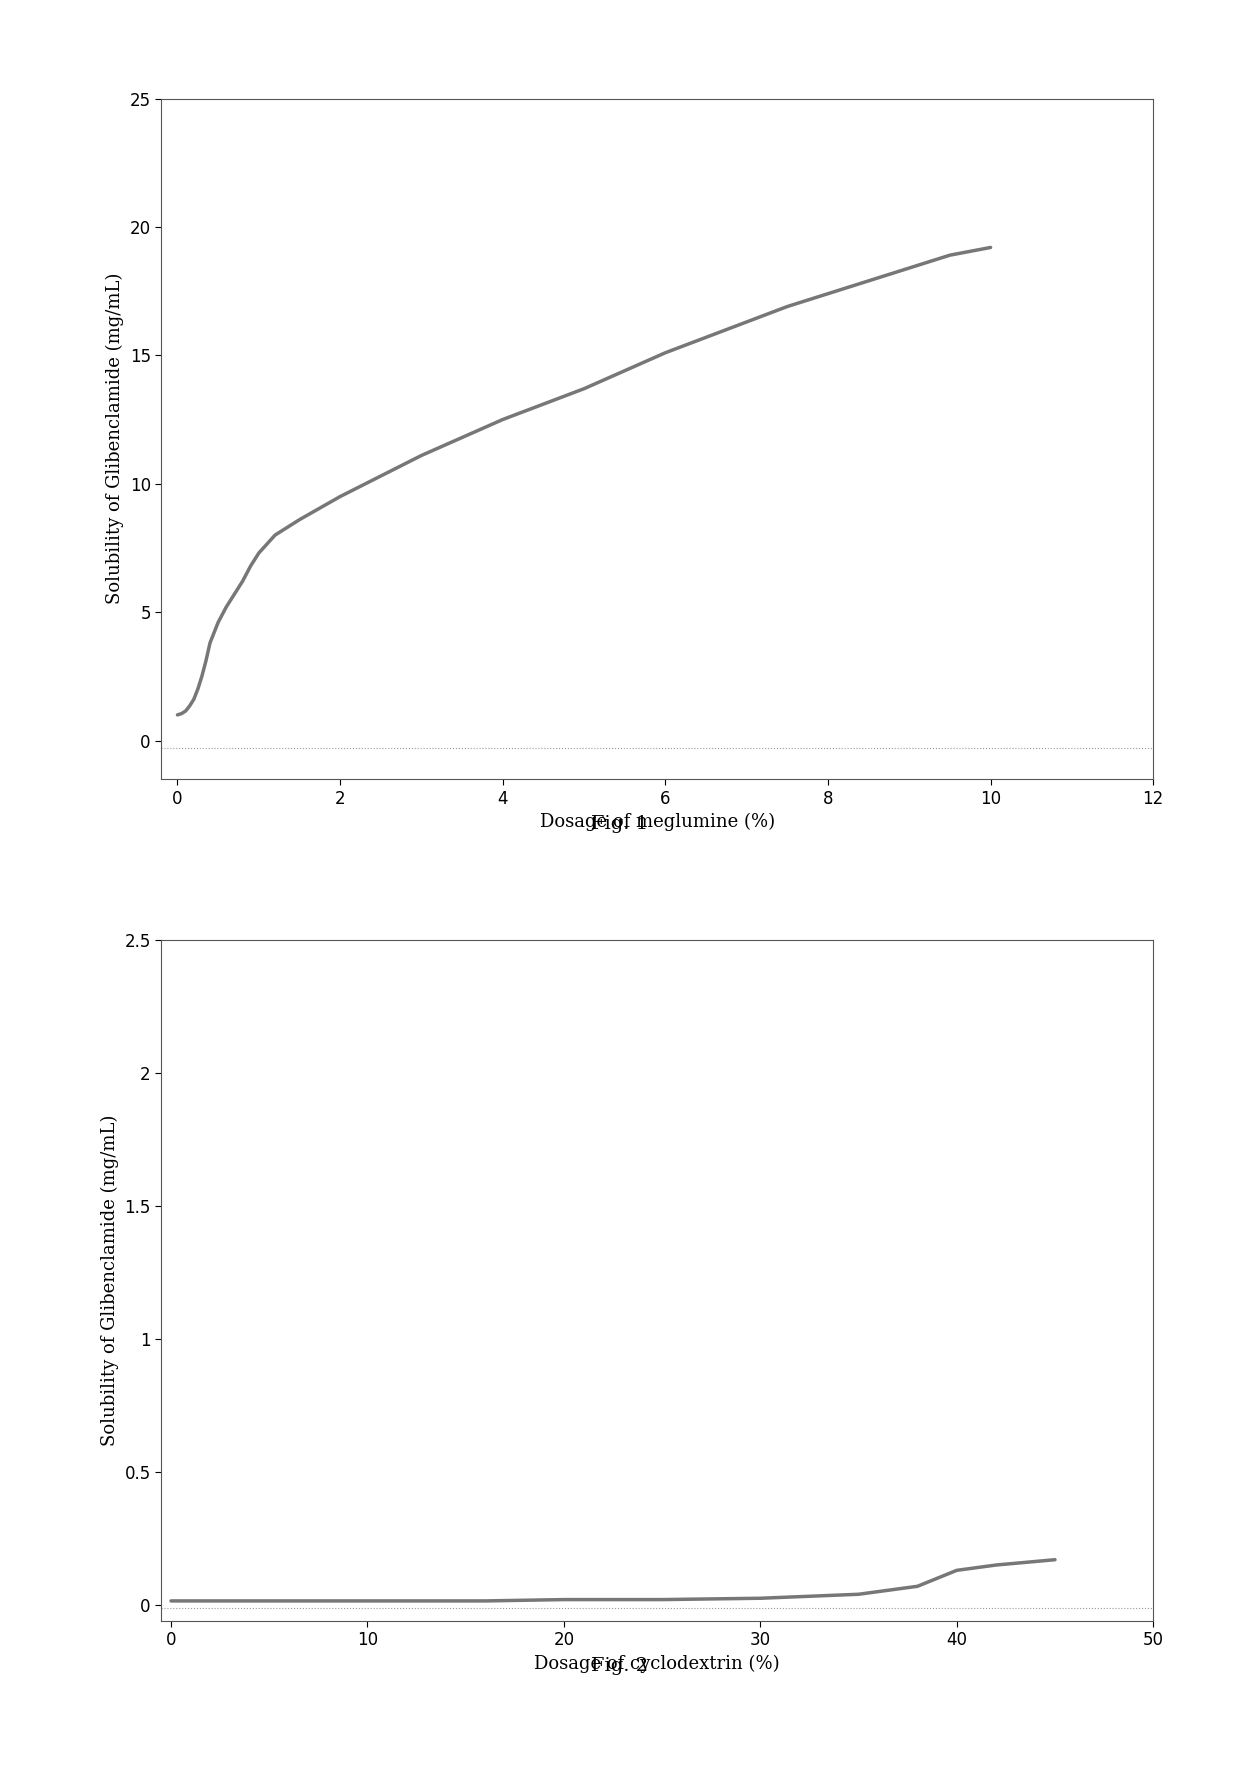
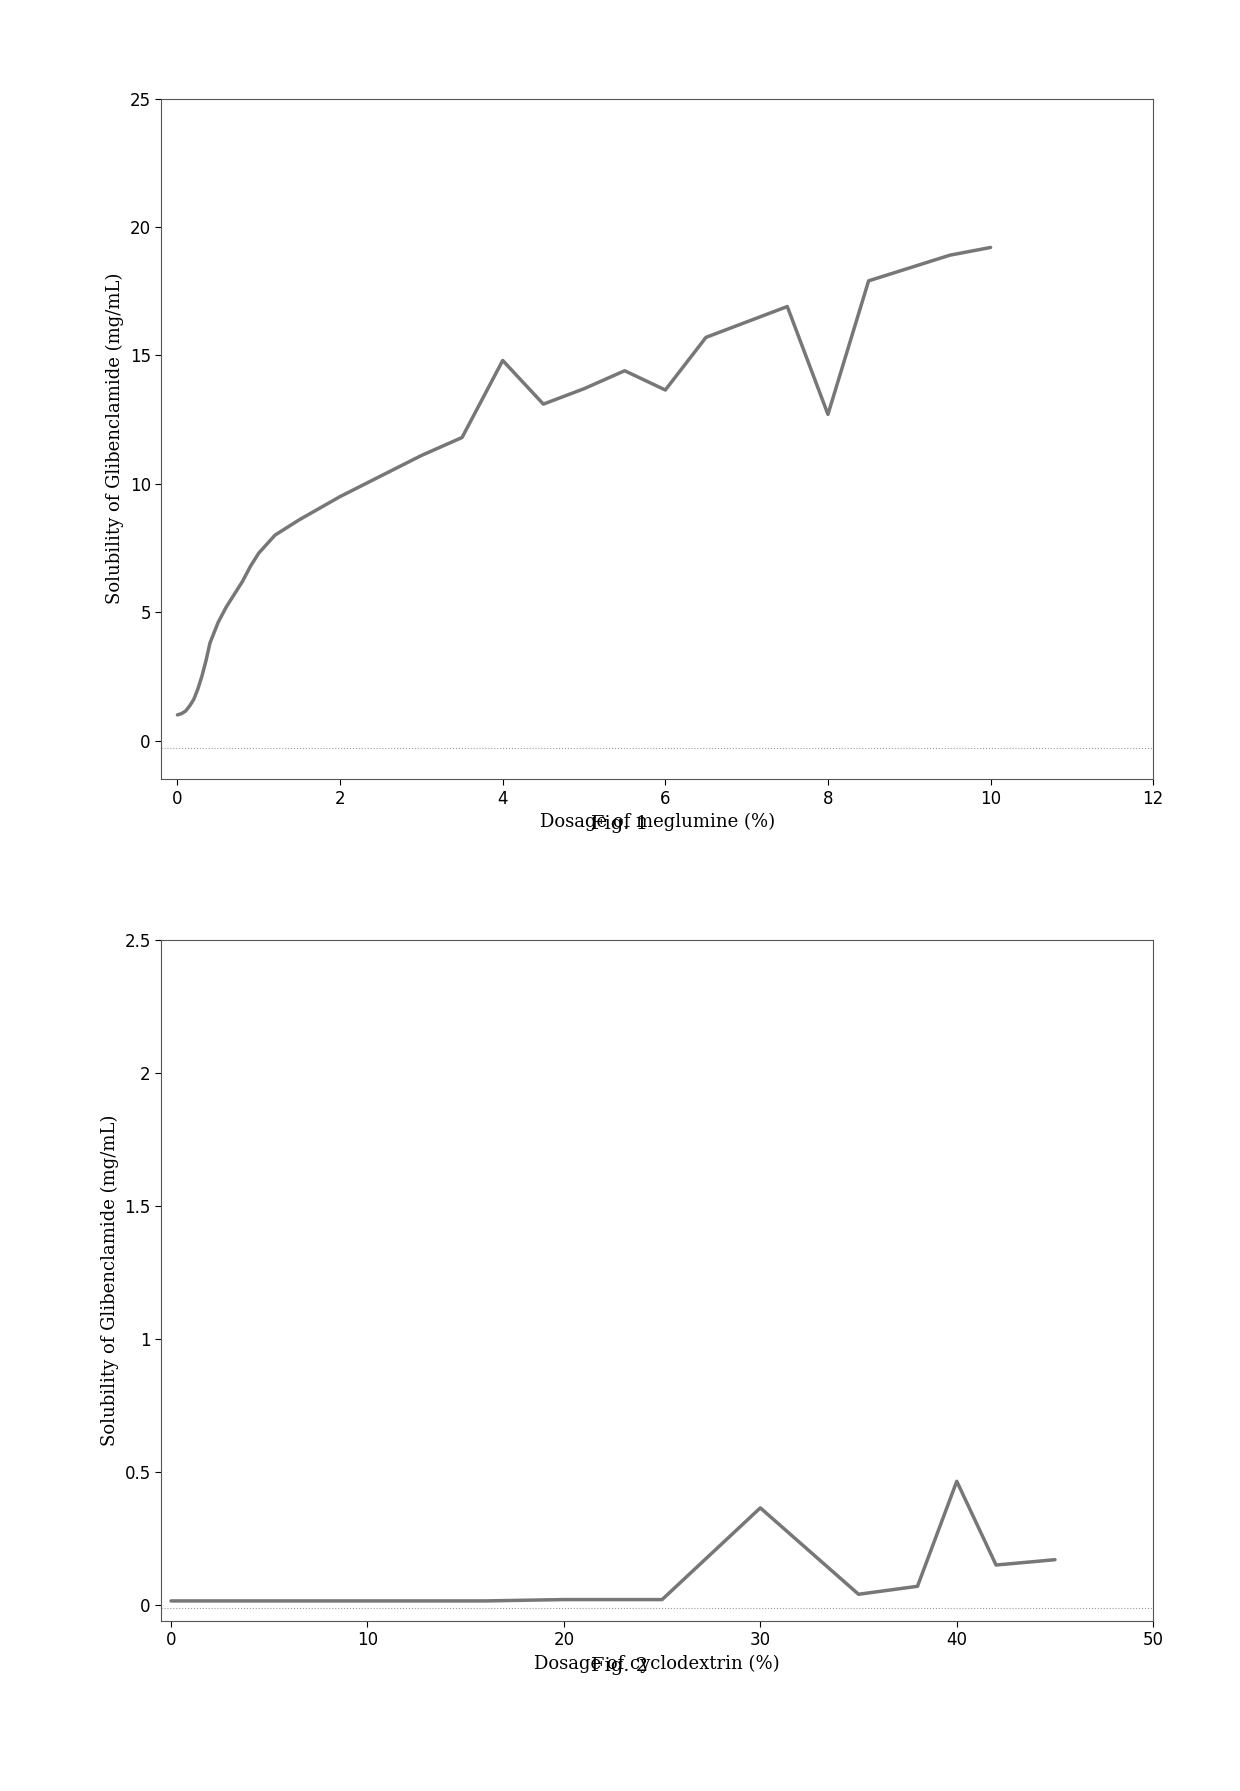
4: 12.50 -> 14.80
6: 15.10 -> 13.65
8: 17.40 -> 12.70
30: 0.025 -> 0.365
40: 0.130 -> 0.465
